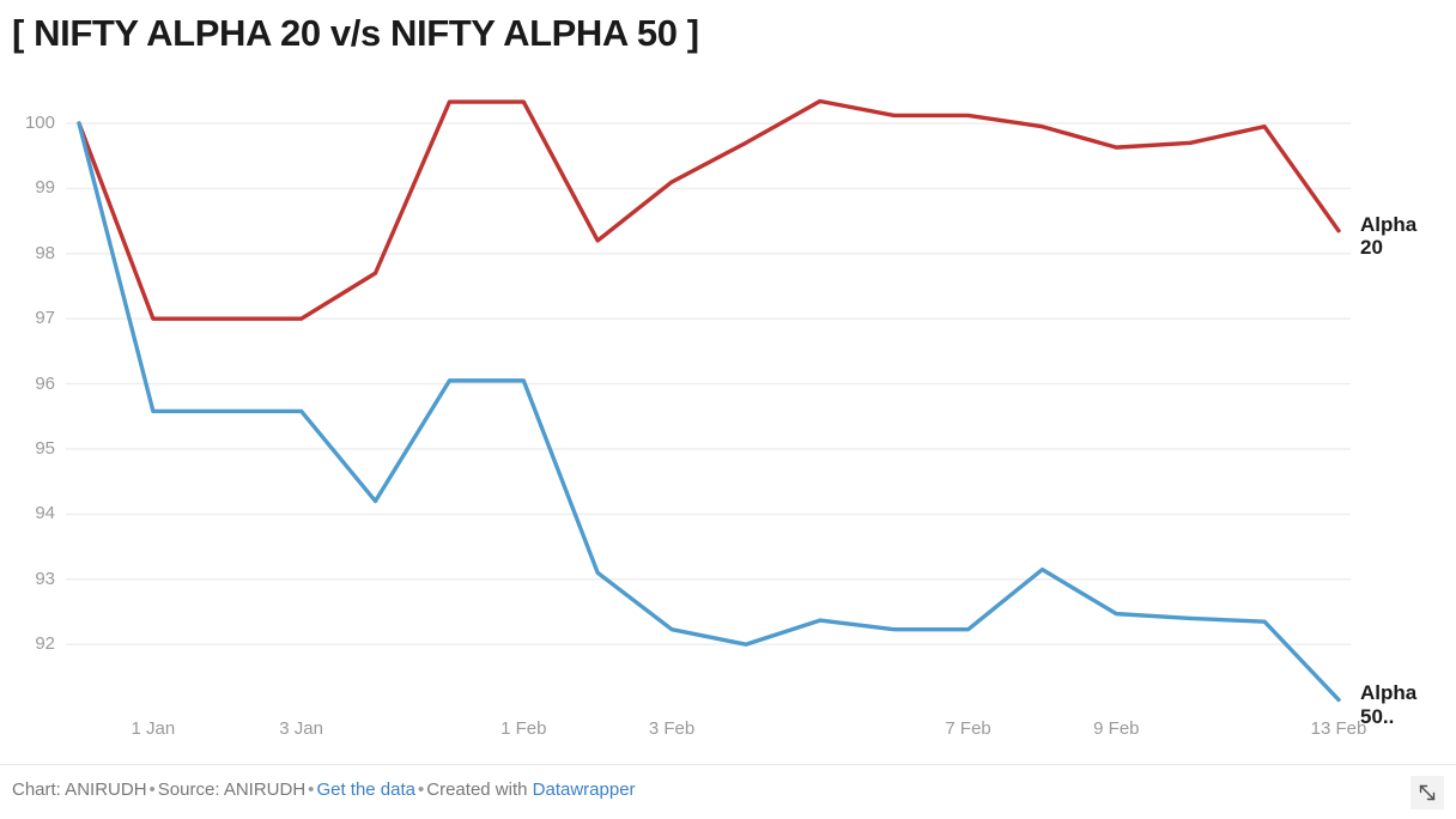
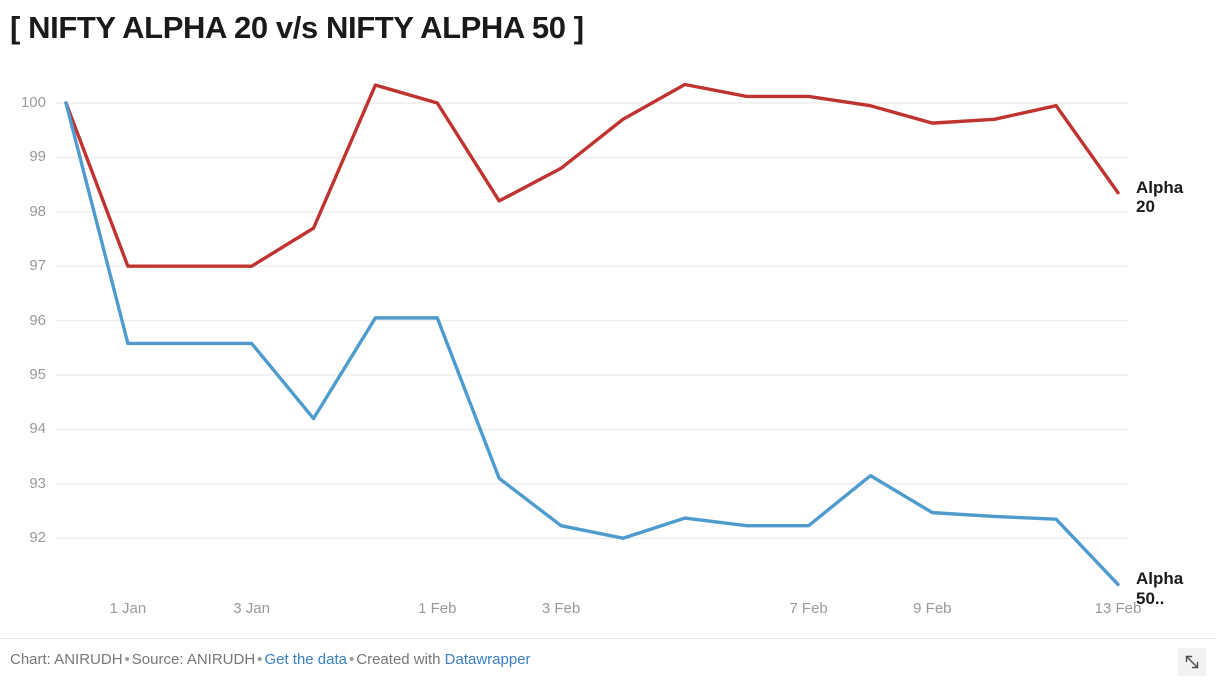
Alpha 20/1 Feb: 100.3 -> 100.0
Alpha 20/3 Feb: 99.1 -> 98.8
